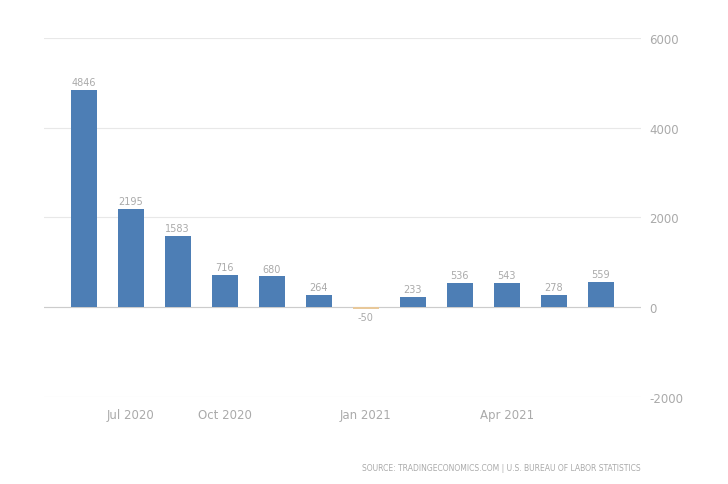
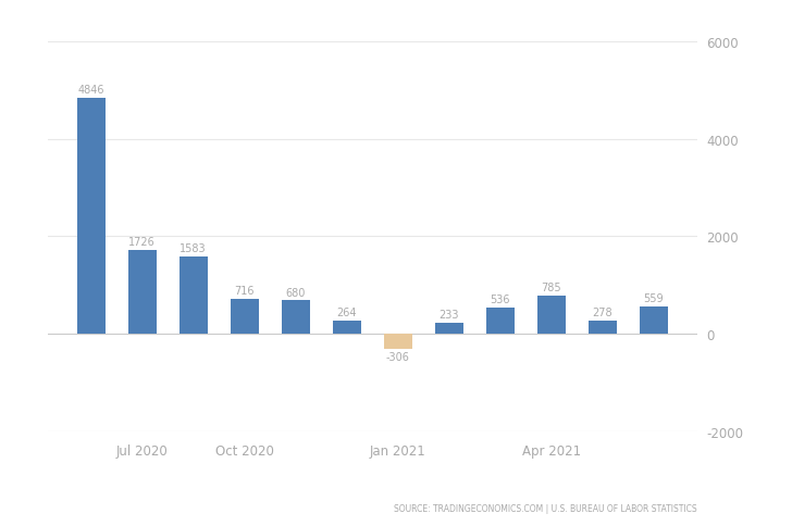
Jul 2020: 2195 -> 1726
Jan 2021: -50 -> -306
Apr 2021: 543 -> 785
